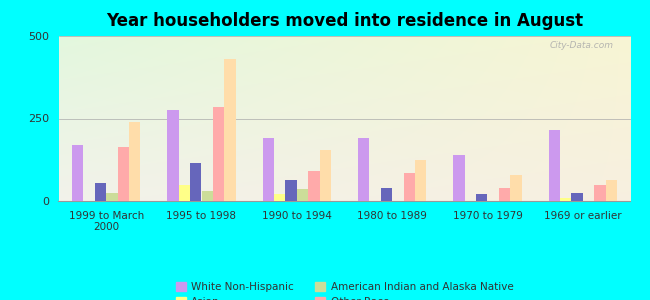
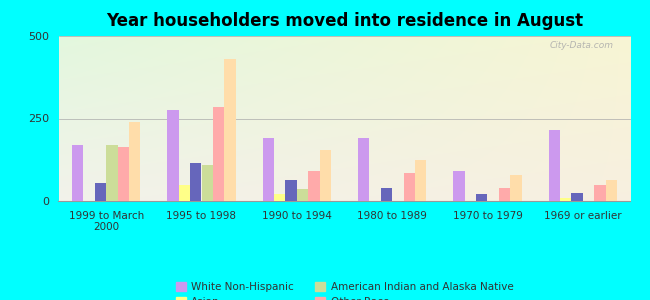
American Indian and Alaska Native/1999 to March 2000: 25 -> 170
American Indian and Alaska Native/1995 to 1998: 30 -> 110
White Non-Hispanic/1970 to 1979: 140 -> 90
